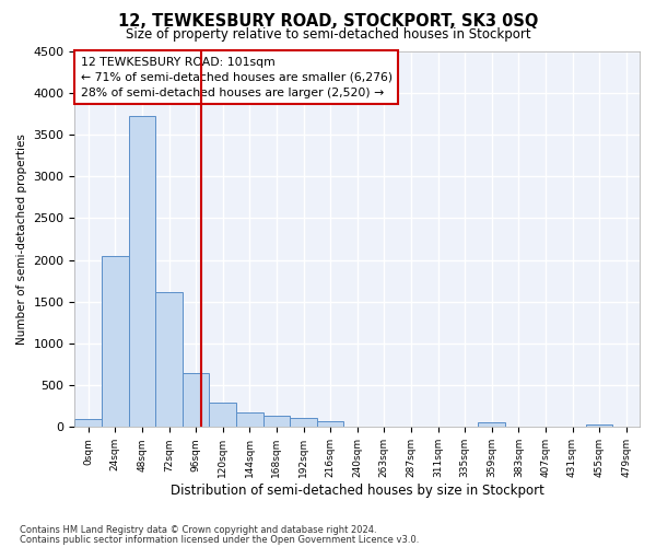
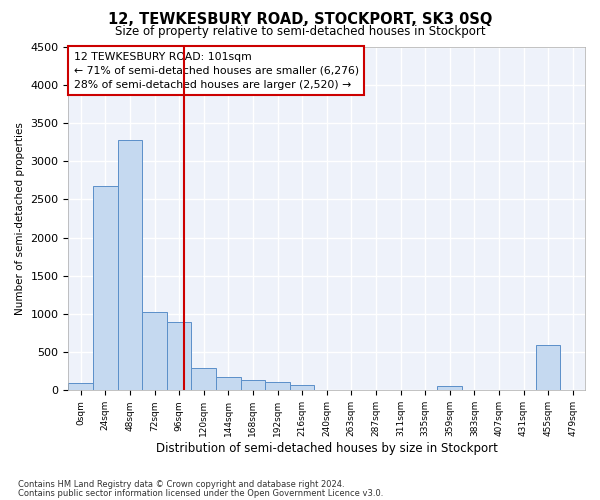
24sqm: 2050 -> 2680
48sqm: 3720 -> 3280
72sqm: 1620 -> 1020
96sqm: 640 -> 900
455sqm: 30 -> 600
